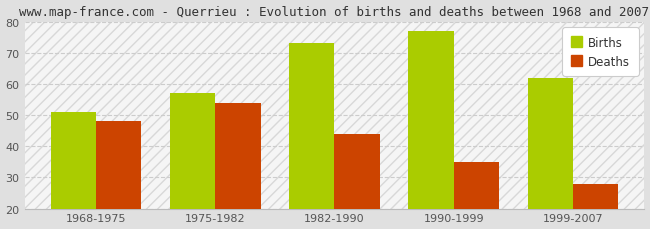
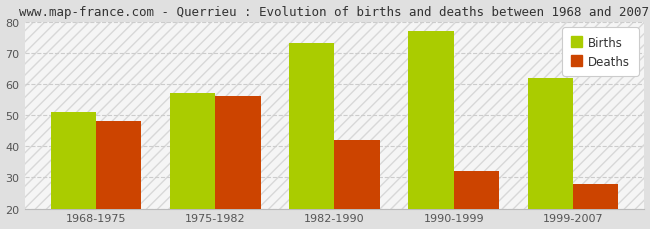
Deaths/1975-1982: 54 -> 56
Deaths/1982-1990: 44 -> 42
Deaths/1990-1999: 35 -> 32
